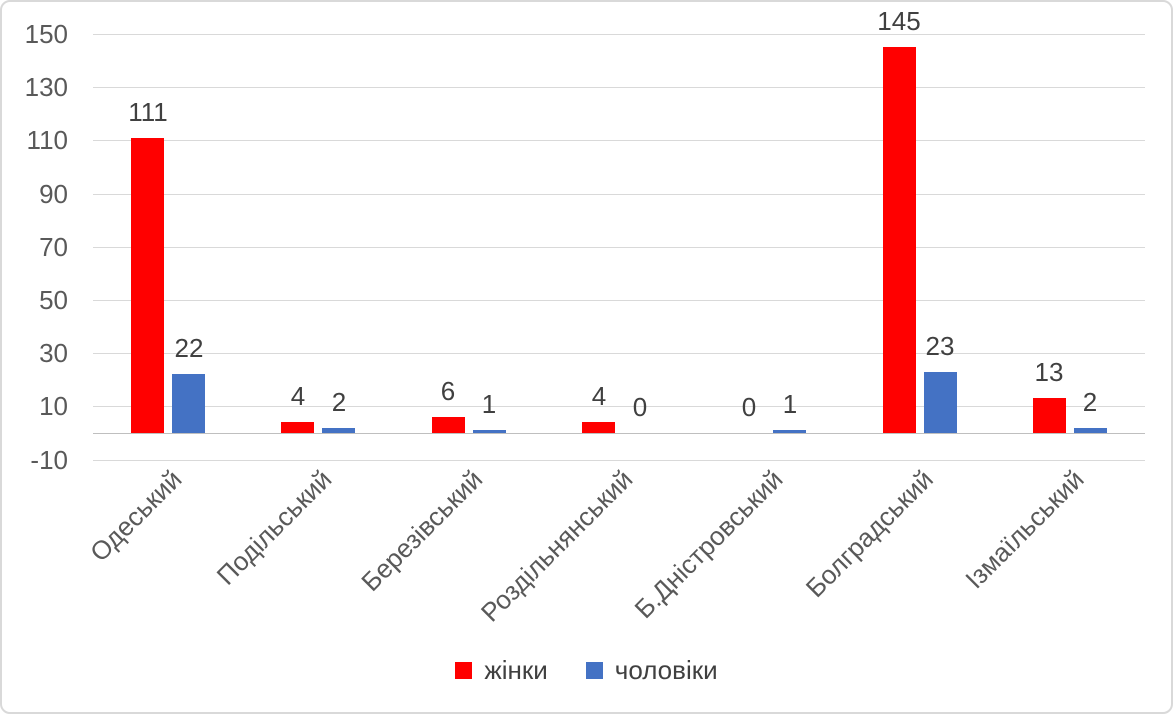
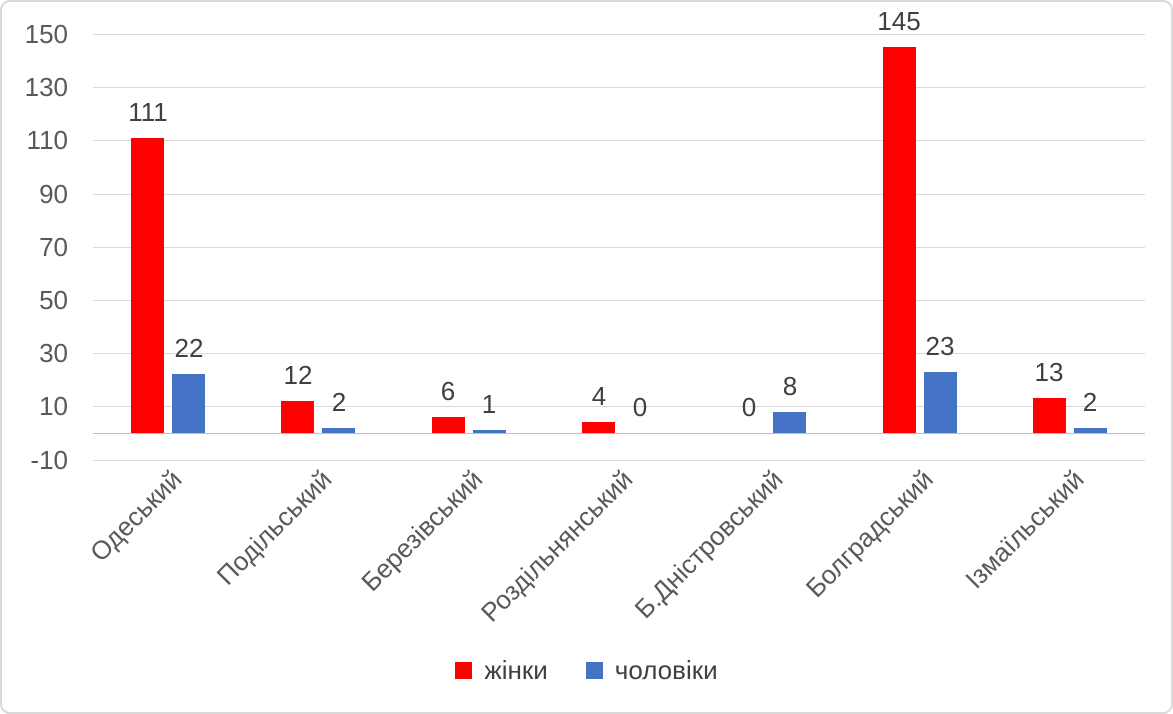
жінки/Подільський: 4 -> 12
чоловіки/Б.Дністровський: 1 -> 8
